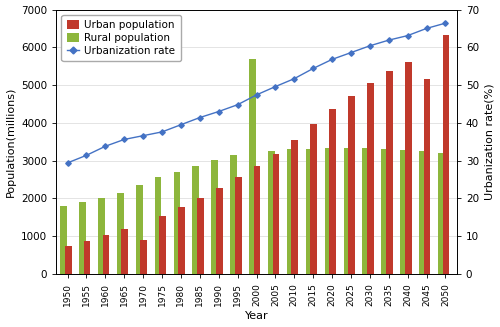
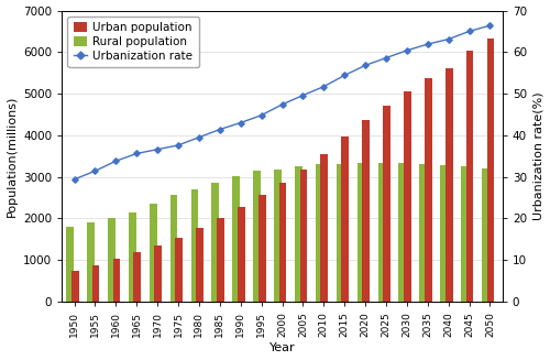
Urban population/1970: 900 -> 1360
Rural population/2000: 5700 -> 3180
Urban population/2045: 5150 -> 6040
